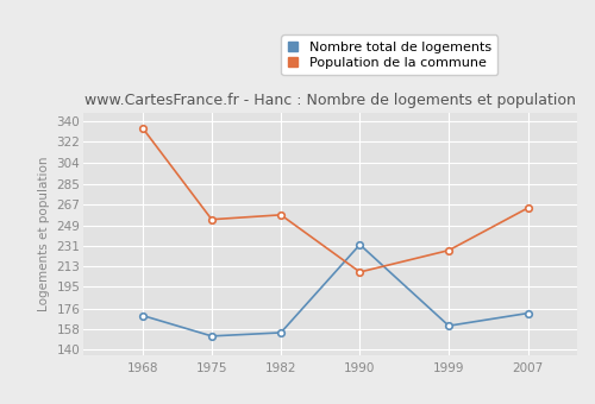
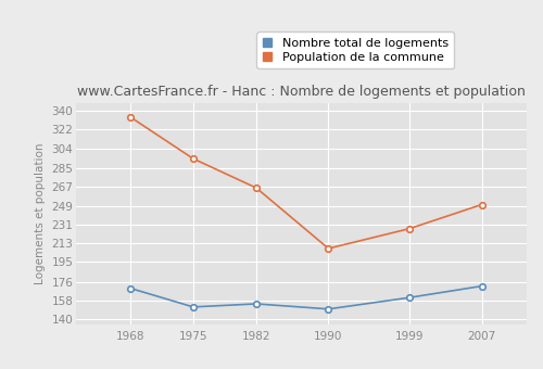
Population de la commune/1975: 254 -> 294
Population de la commune/1982: 258 -> 266
Nombre total de logements/1990: 232 -> 150
Population de la commune/2007: 264 -> 250
